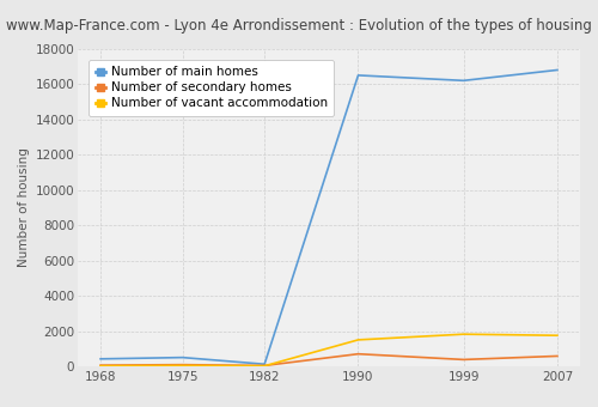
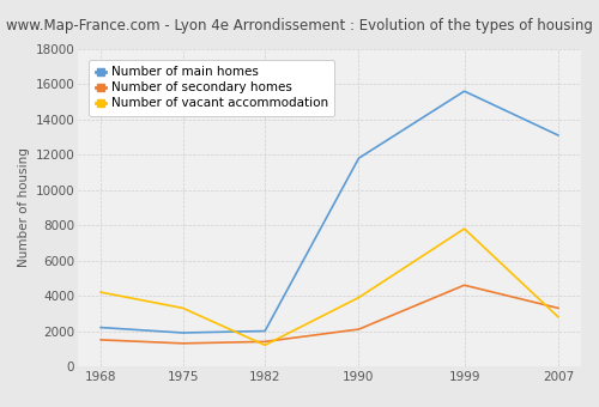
Number of main homes/1968: 400 -> 2200
Number of secondary homes/1968: 100 -> 1500
Number of vacant accommodation/1968: 0 -> 4200
Number of main homes/1975: 500 -> 1900
Number of secondary homes/1975: 100 -> 1300
Number of vacant accommodation/1975: 0 -> 3300
Number of main homes/1982: 100 -> 2000
Number of secondary homes/1982: 0 -> 1400
Number of vacant accommodation/1982: 0 -> 1200
Number of main homes/1990: 16500 -> 11800
Number of secondary homes/1990: 700 -> 2100
Number of vacant accommodation/1990: 1500 -> 3900
Number of main homes/1999: 16200 -> 15600
Number of secondary homes/1999: 400 -> 4600
Number of vacant accommodation/1999: 1800 -> 7800
Number of main homes/2007: 16800 -> 13100
Number of secondary homes/2007: 600 -> 3300
Number of vacant accommodation/2007: 1800 -> 2800
